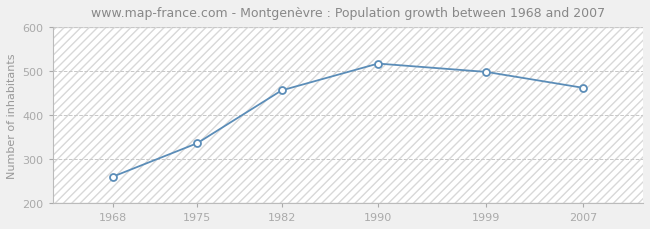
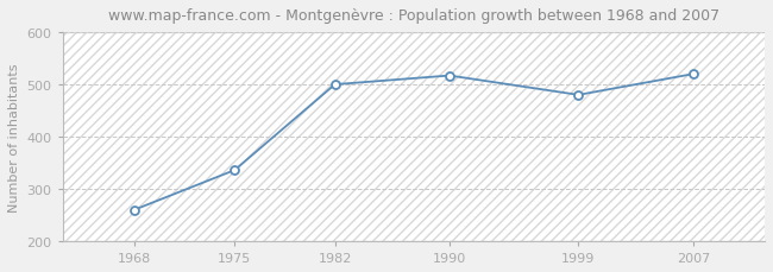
1982: 456 -> 500
1999: 498 -> 480
2007: 462 -> 520
